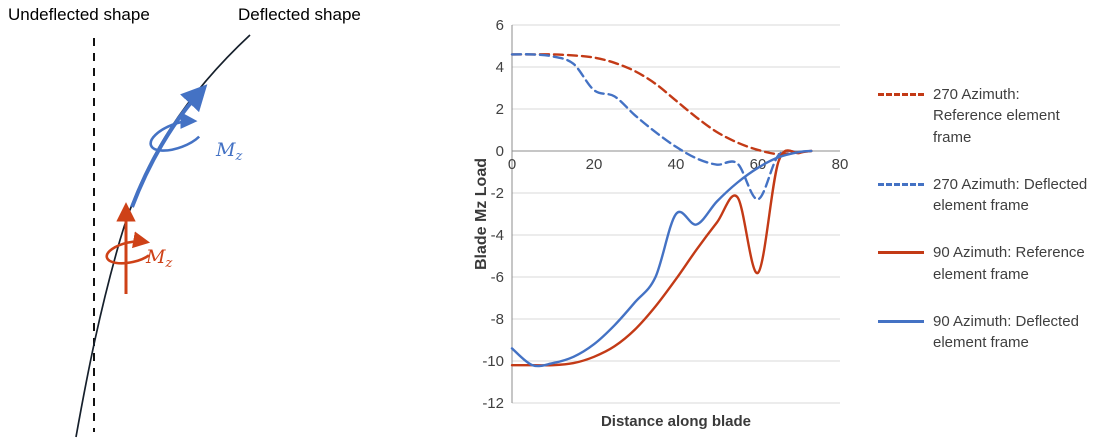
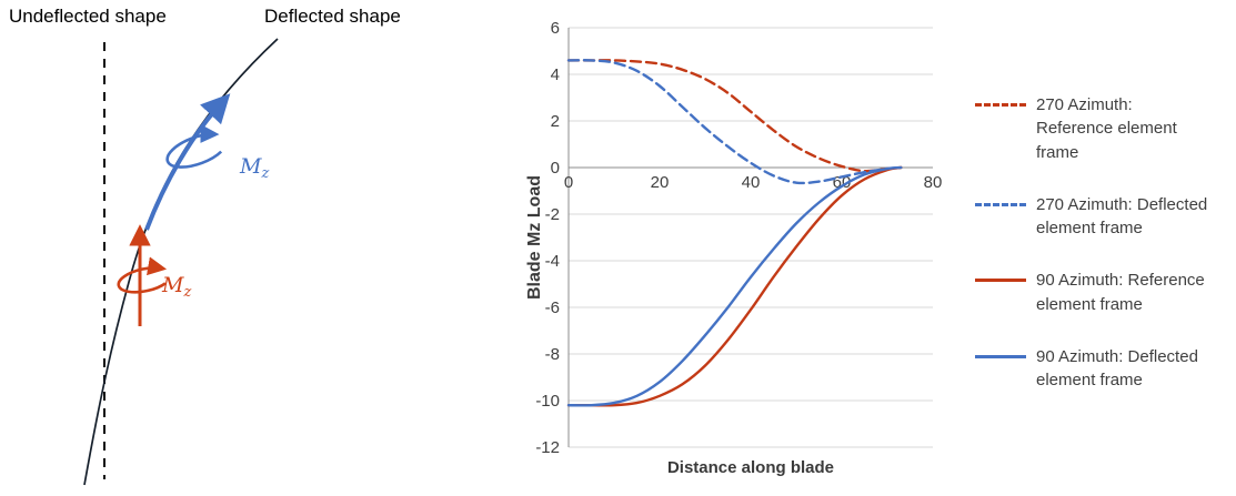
90 Azimuth: Deflected element frame/0: -9.4 -> -10.2
270 Azimuth: Deflected element frame/20: 2.9 -> 3.5
90 Azimuth: Deflected element frame/40: -3.0 -> -4.7
270 Azimuth: Deflected element frame/60: -2.3 -> -0.4
90 Azimuth: Reference element frame/60: -5.8 -> -1.2
